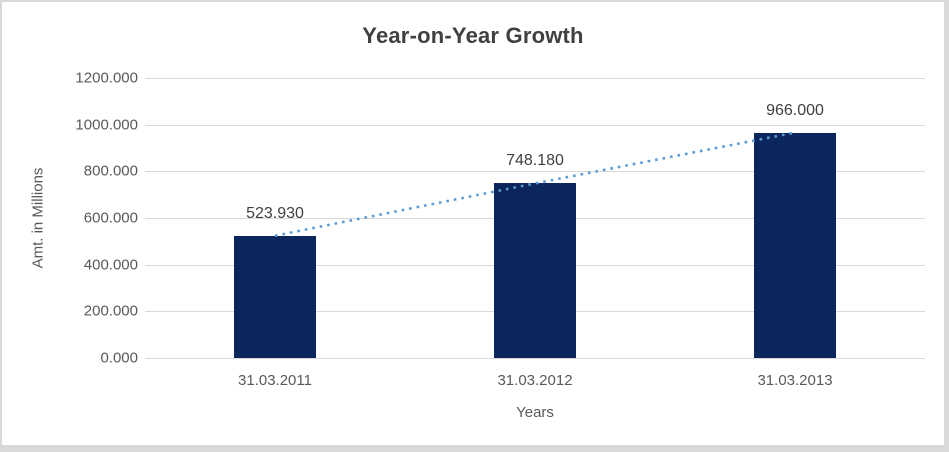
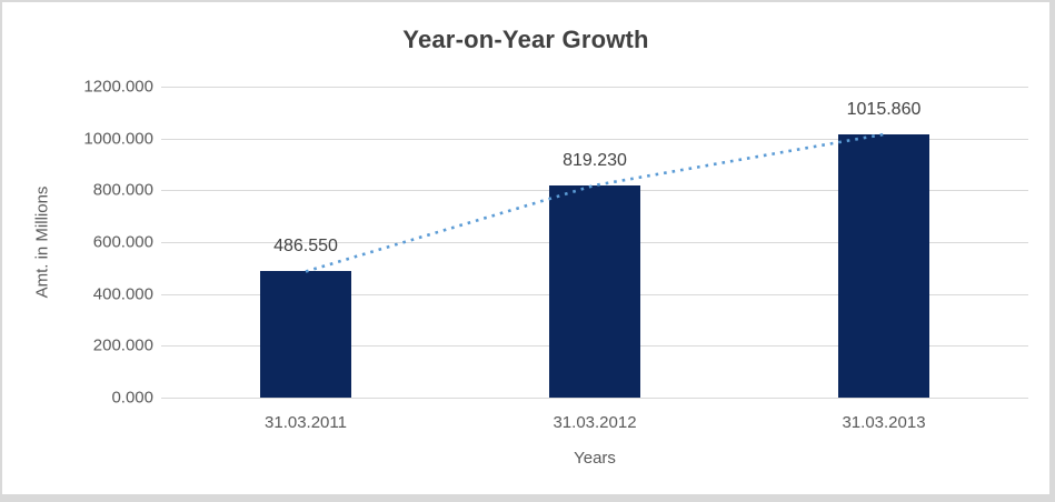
31.03.2011: 523.930 -> 486.550
31.03.2012: 748.180 -> 819.230
31.03.2013: 966.000 -> 1015.860
